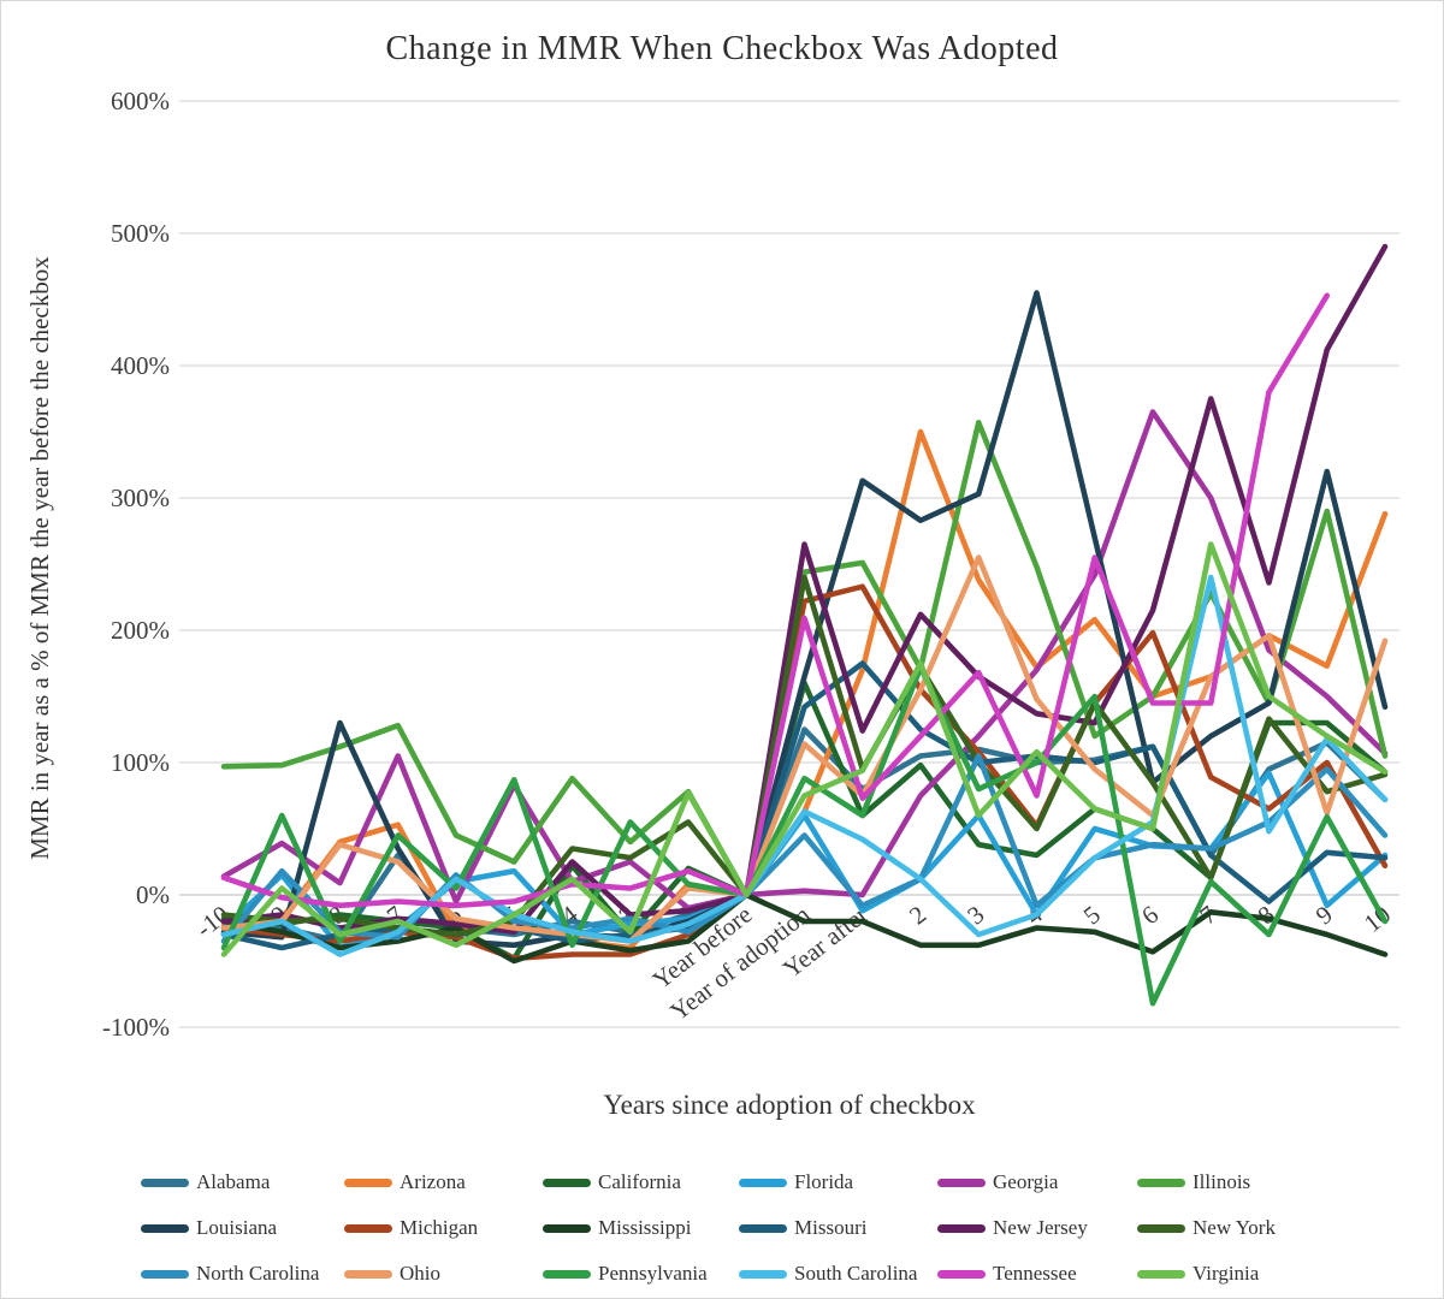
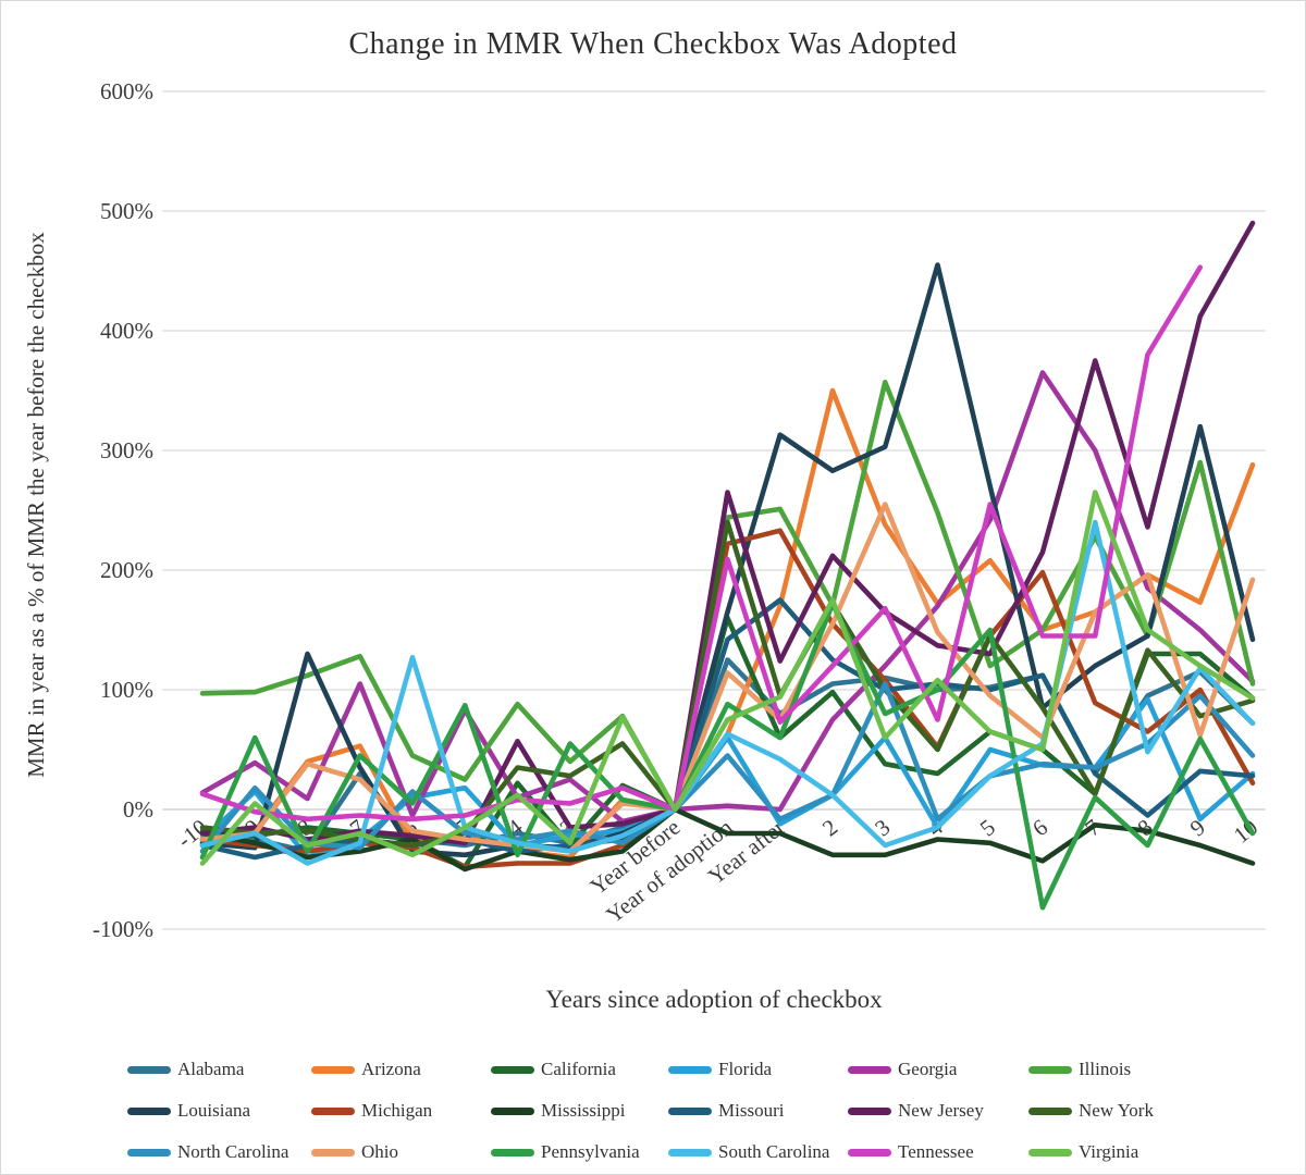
South Carolina/-6: 12% -> 127%
New Jersey/-4: 25% -> 57%
